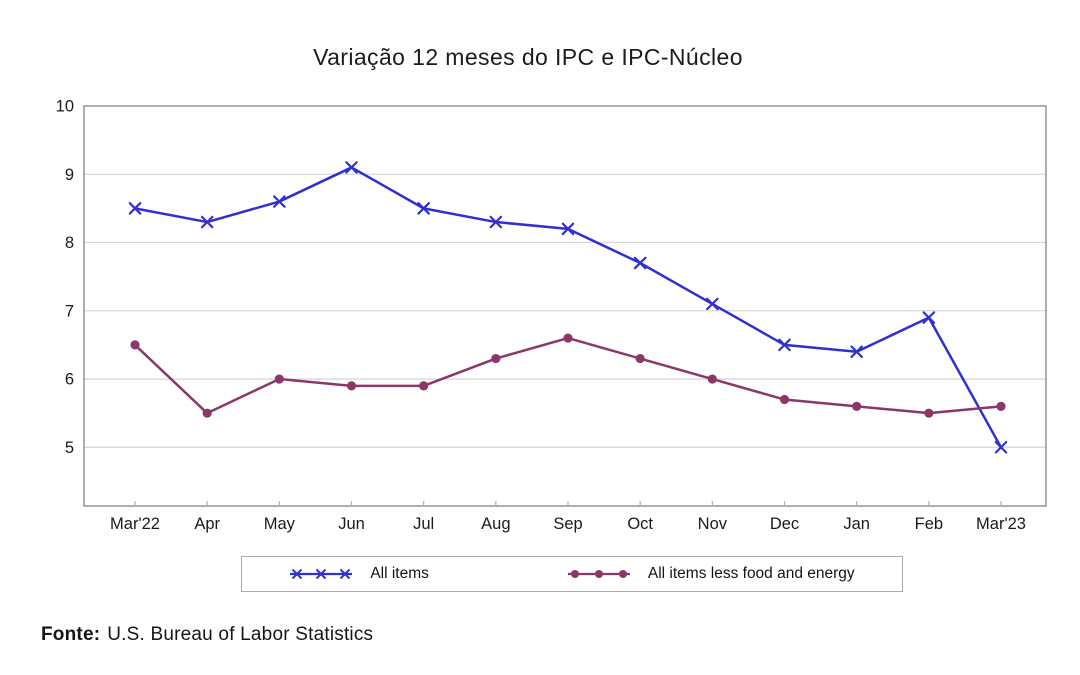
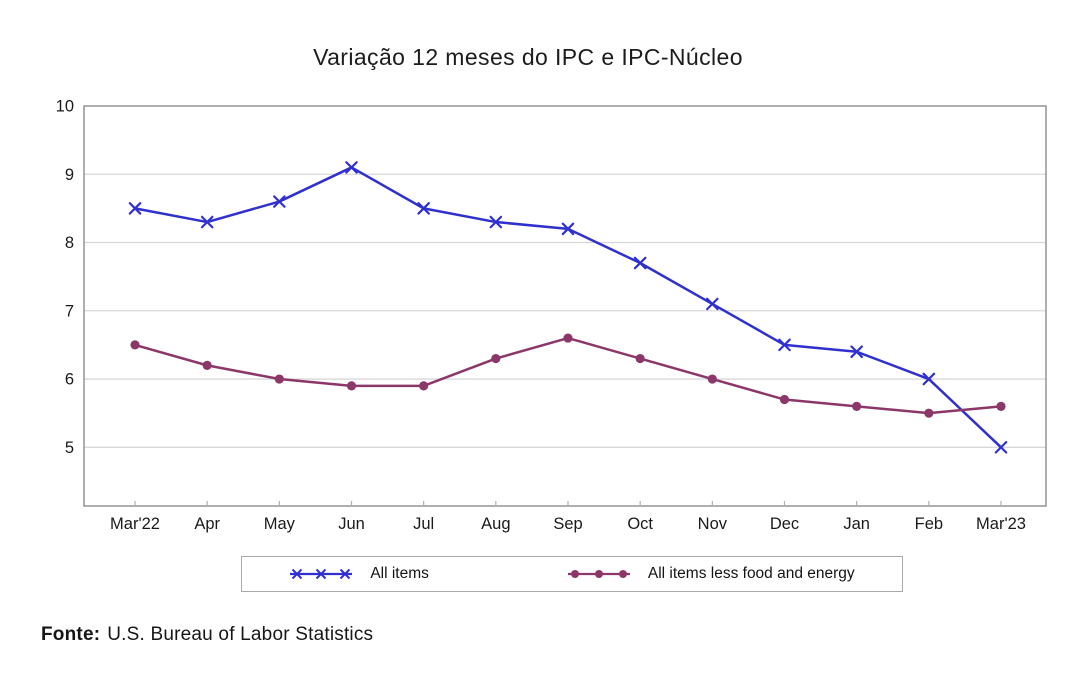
All items less food and energy/Apr: 5.5 -> 6.2
All items/Feb: 6.9 -> 6.0
